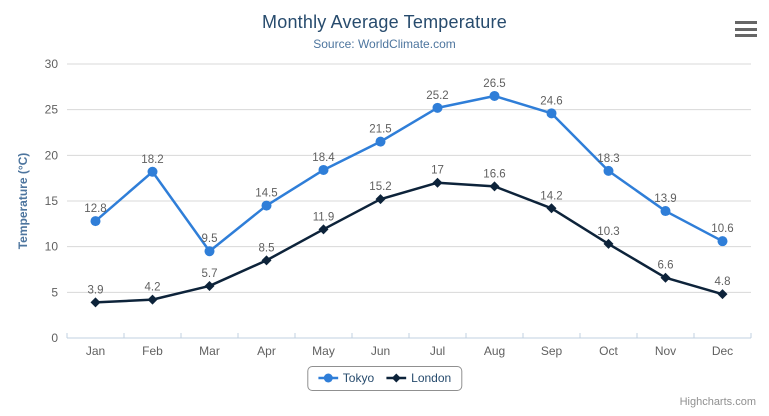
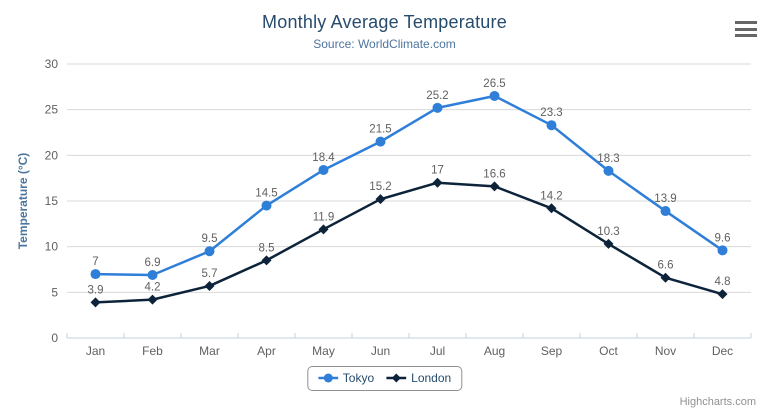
Tokyo/Jan: 12.8 -> 7
Tokyo/Feb: 18.2 -> 6.9
Tokyo/Sep: 24.6 -> 23.3
Tokyo/Dec: 10.6 -> 9.6
